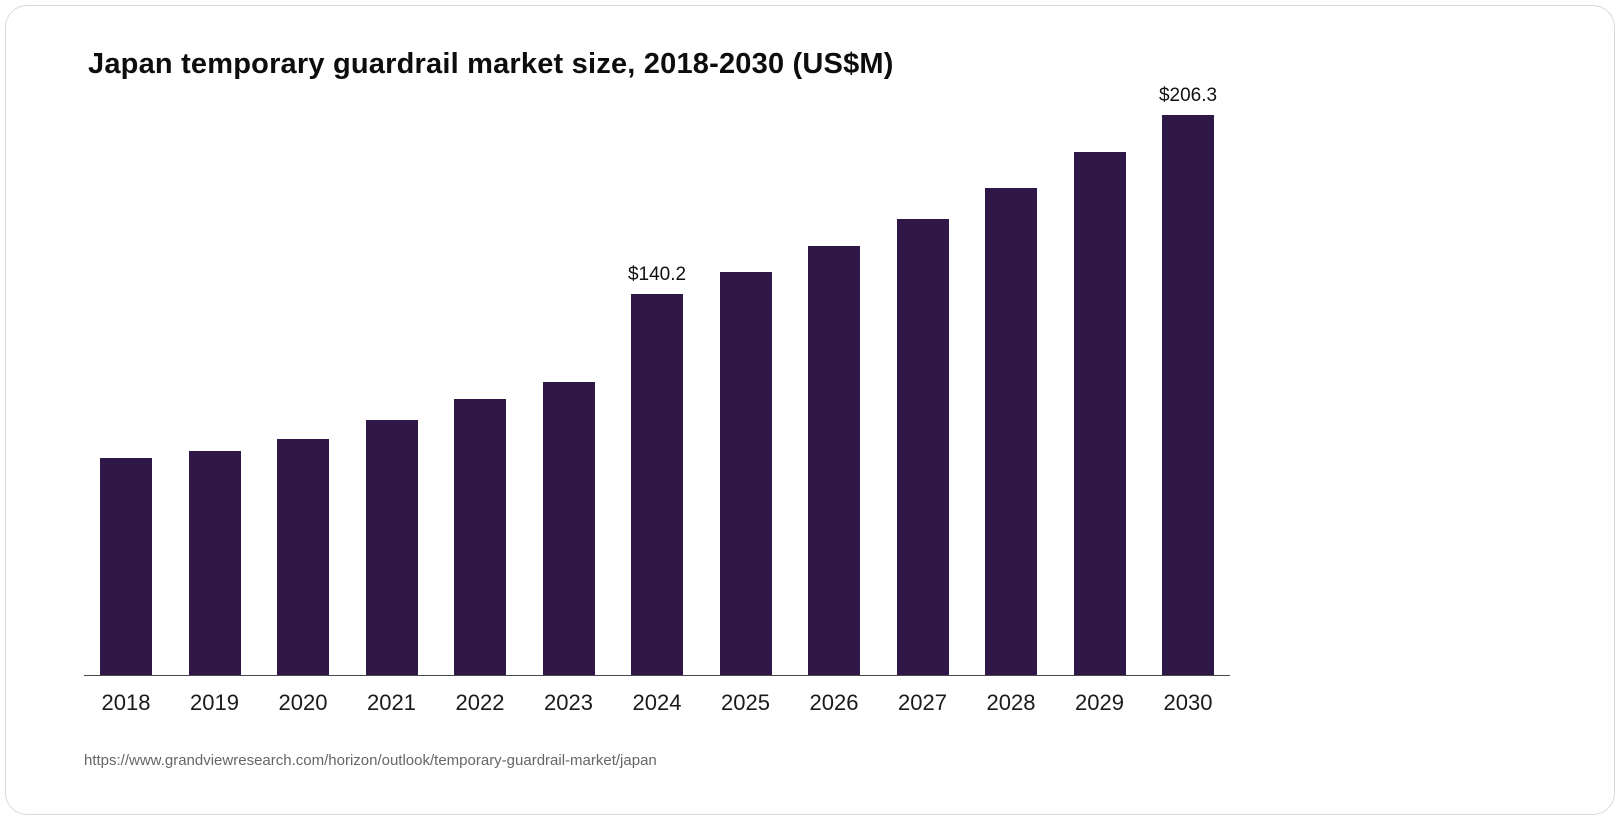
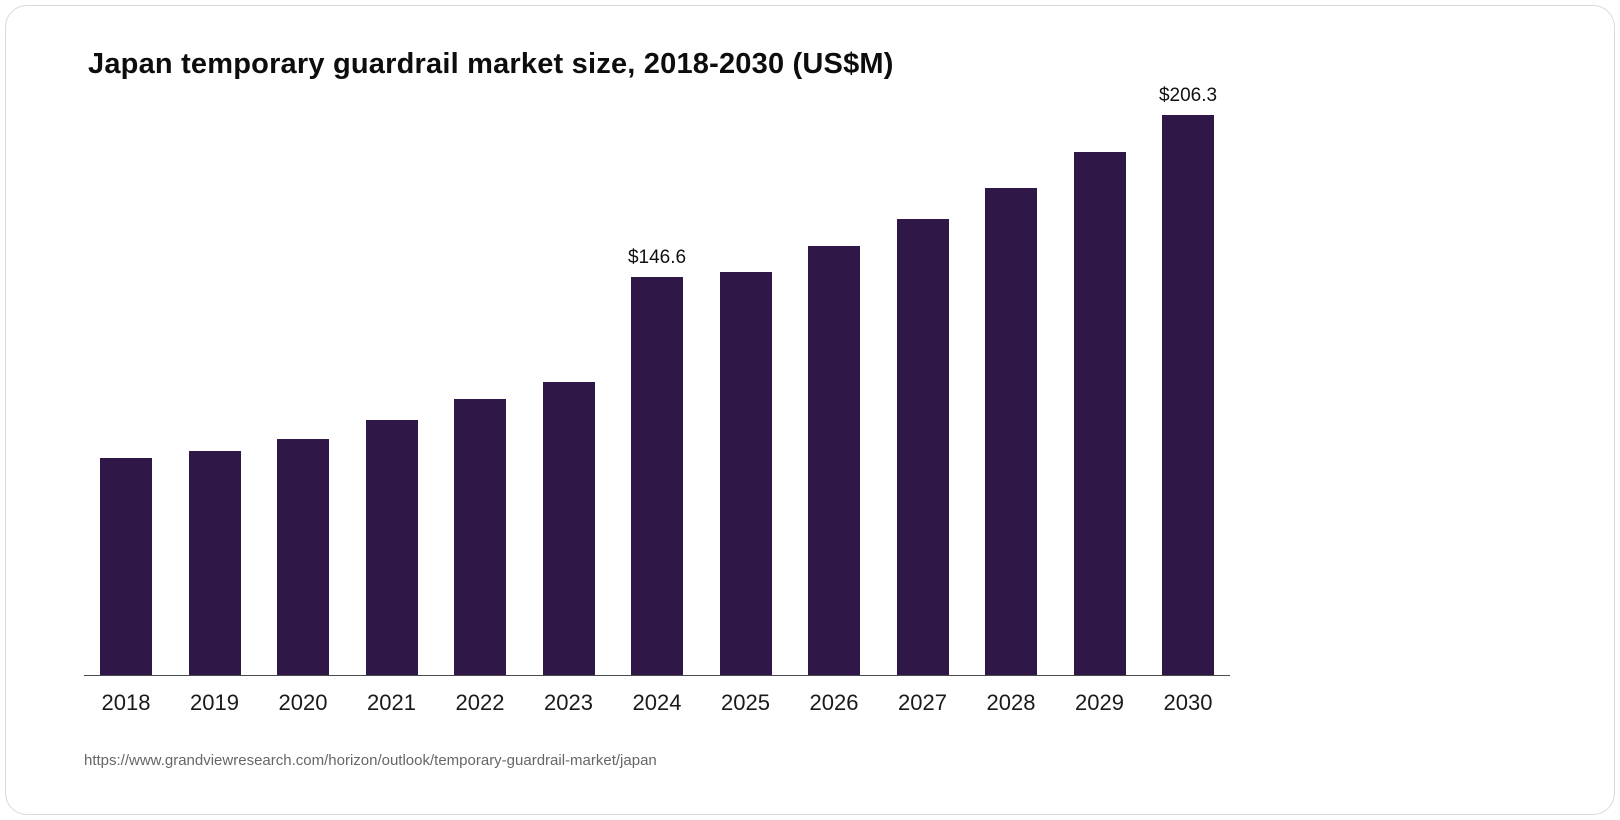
2024: $140.2 -> $146.6
